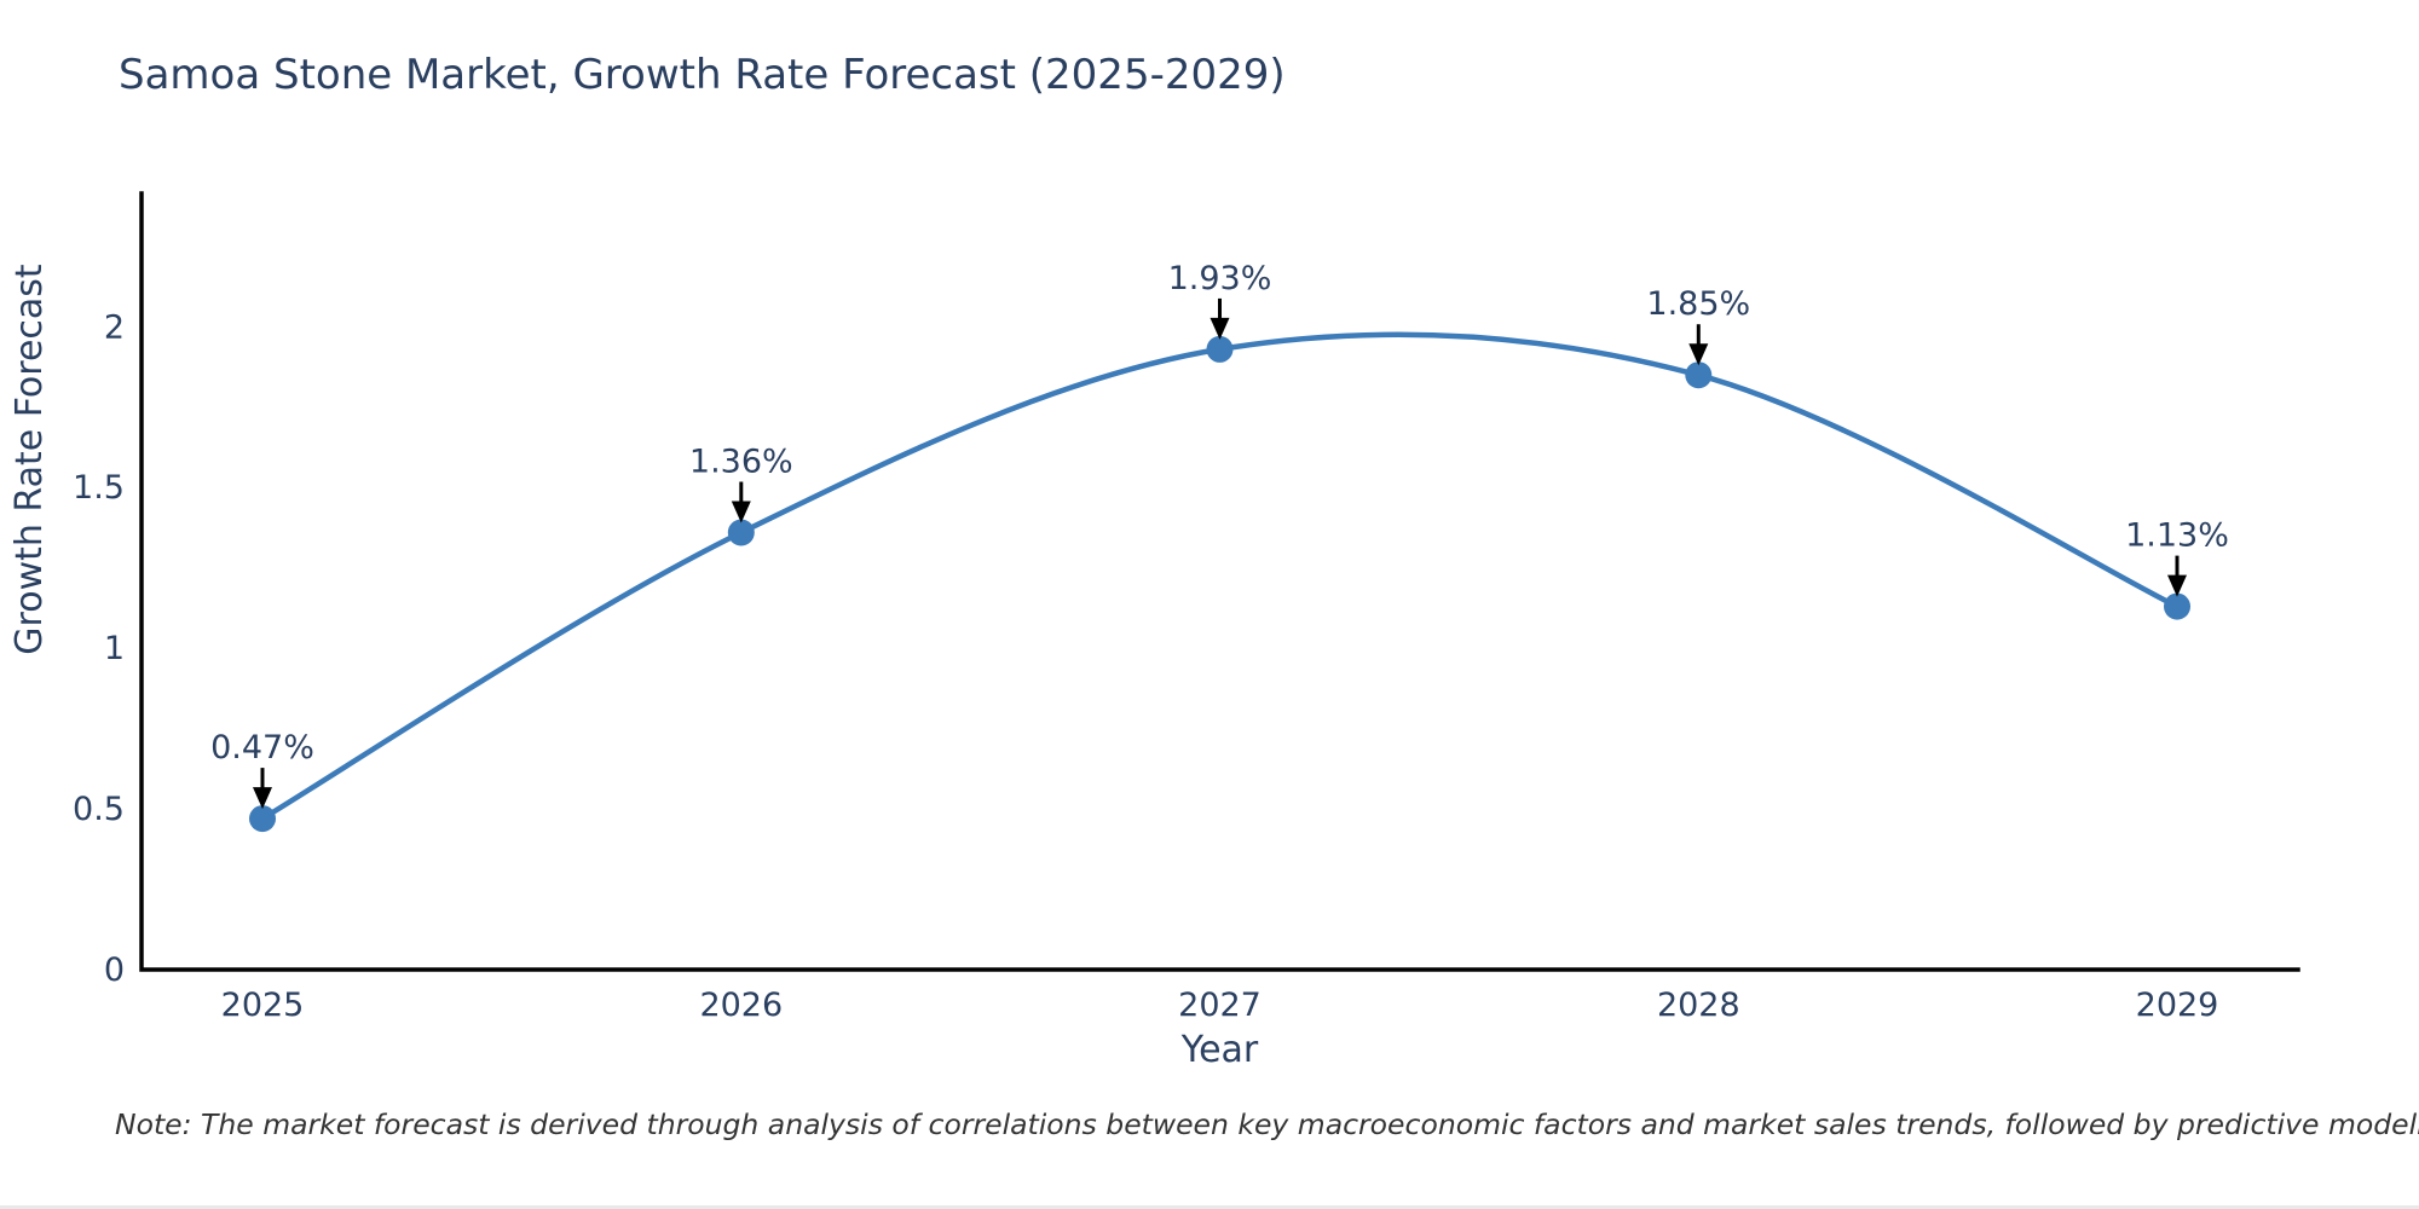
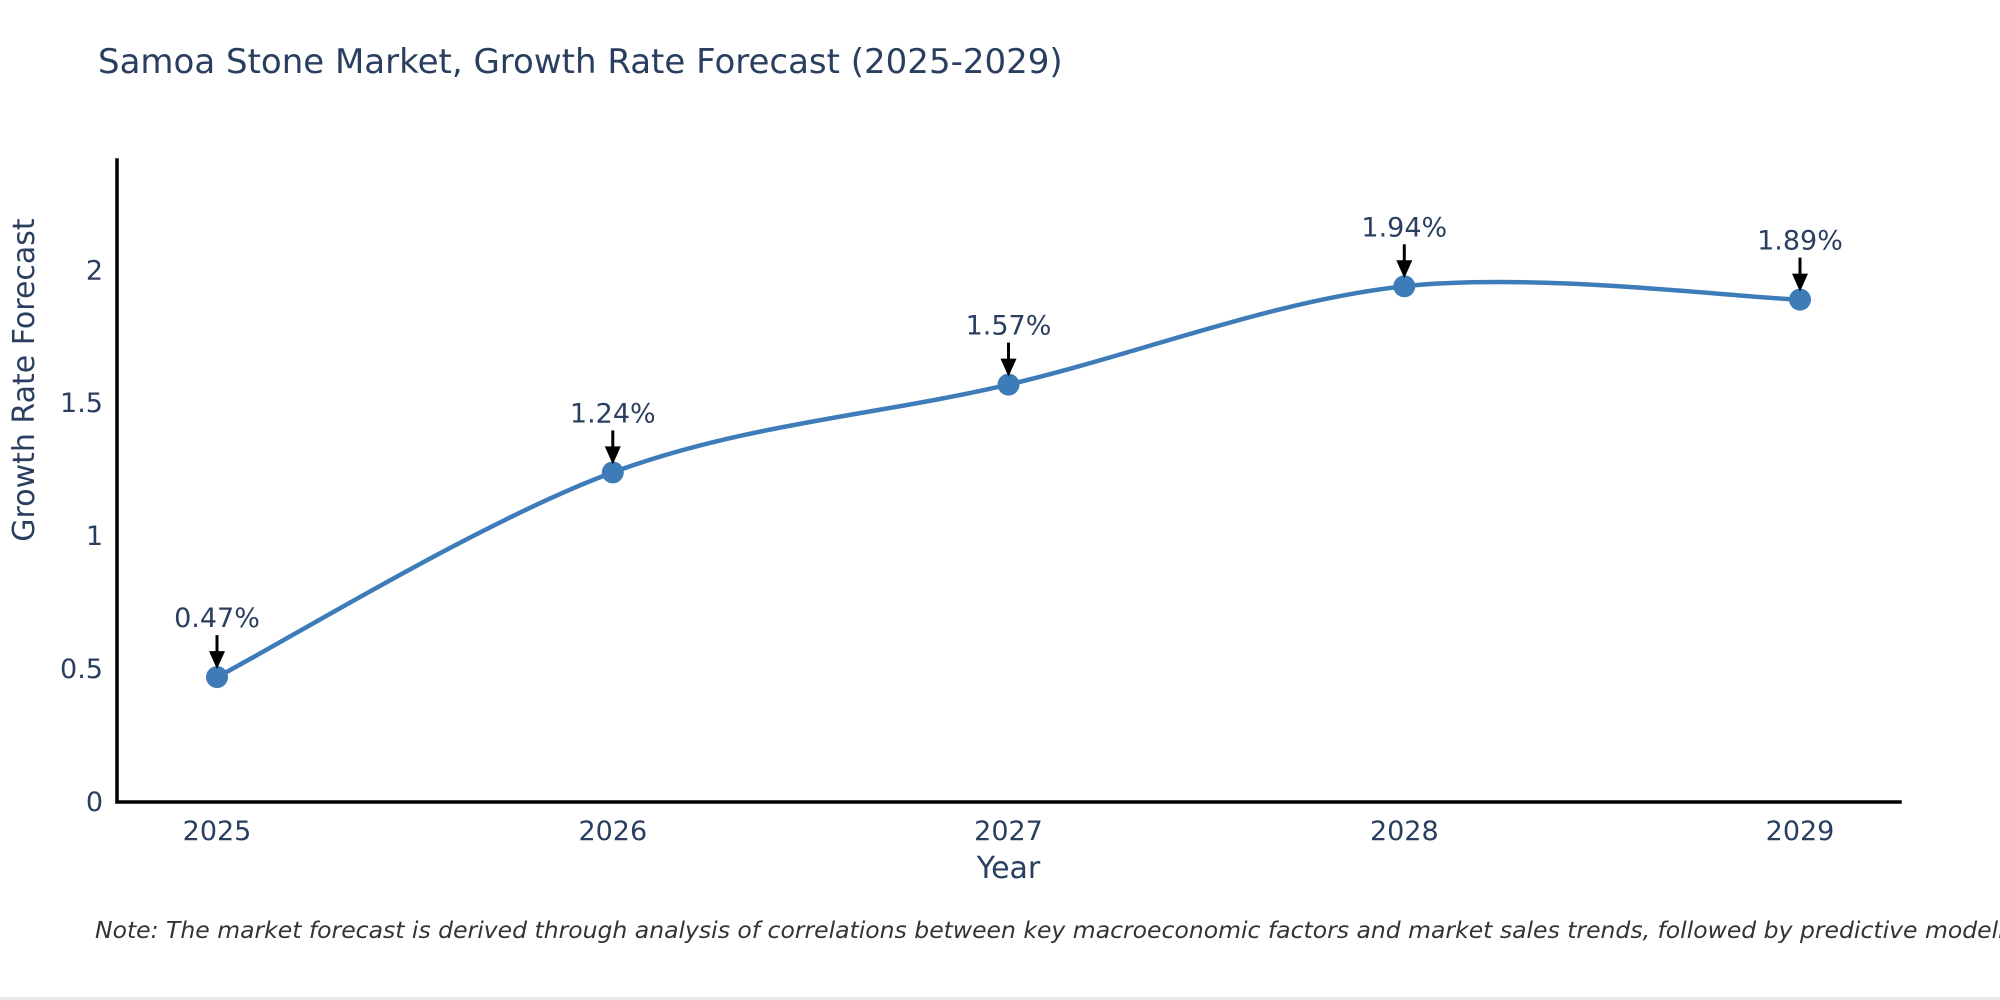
2026: 1.36% -> 1.24%
2027: 1.93% -> 1.57%
2028: 1.85% -> 1.94%
2029: 1.13% -> 1.89%
